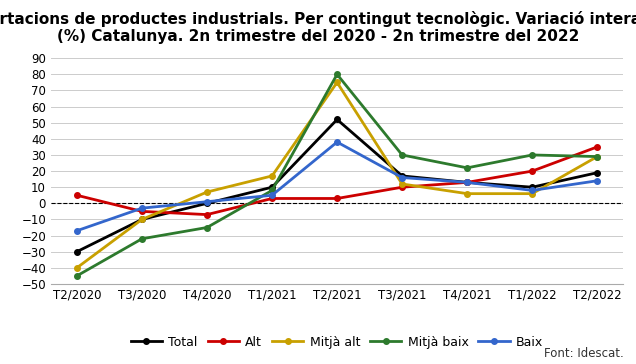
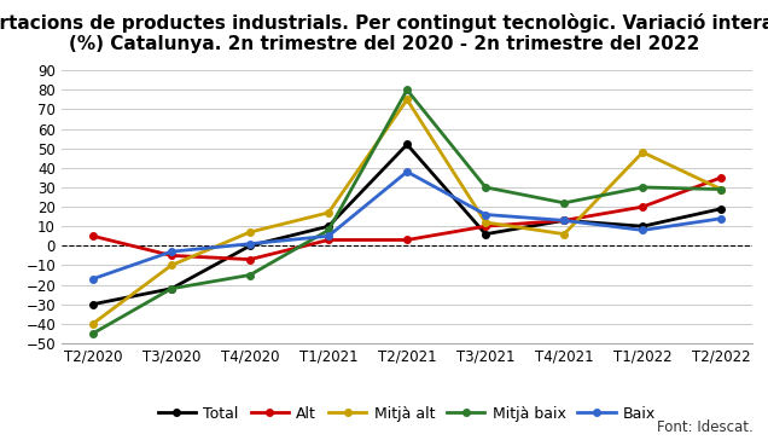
Total/T3/2020: -10 -> -22
Total/T3/2021: 17 -> 6
Mitjà alt/T1/2022: 6 -> 48
